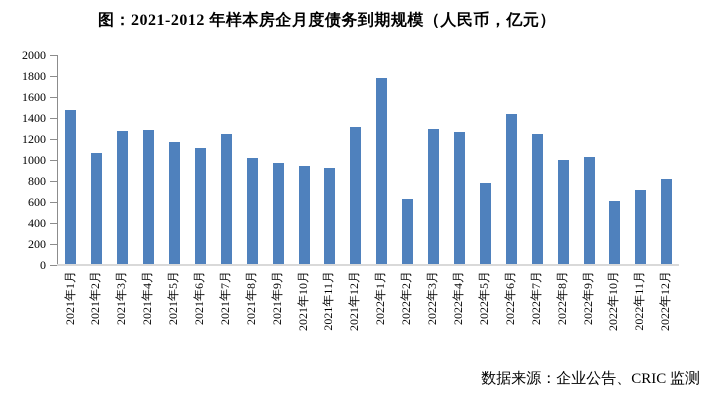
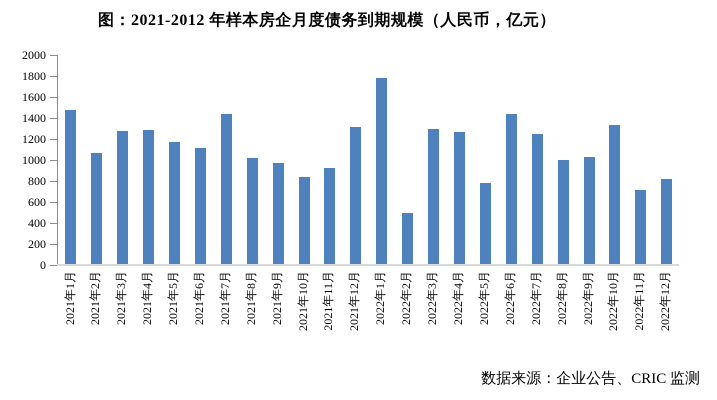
2021年7月: 1250 -> 1440
2021年10月: 940 -> 840
2022年2月: 620 -> 500
2022年10月: 610 -> 1330
